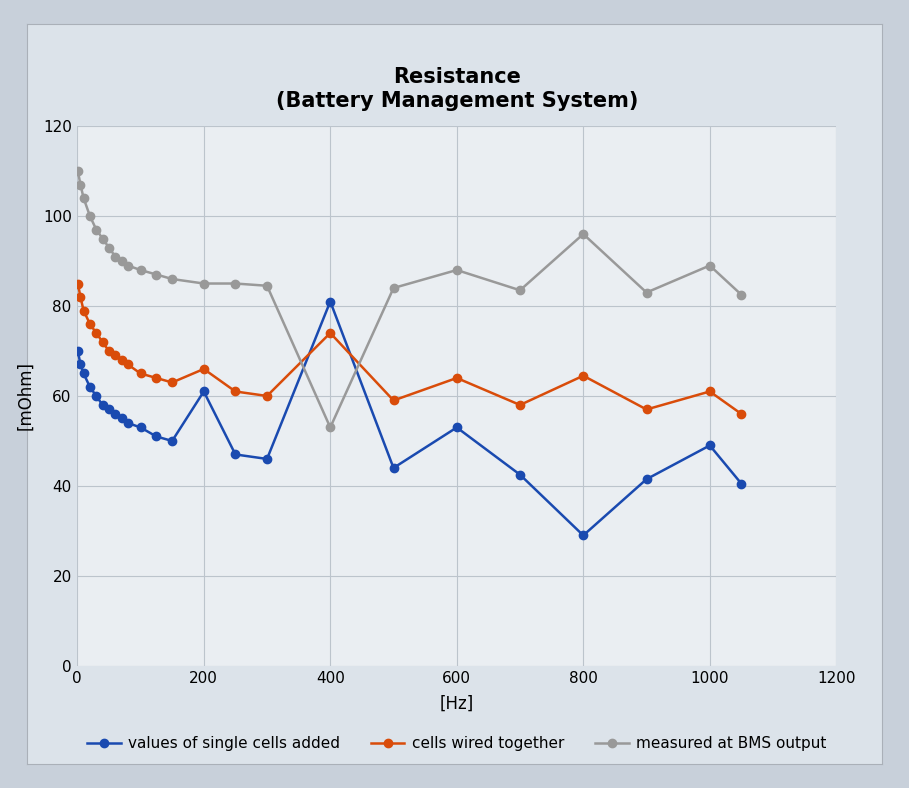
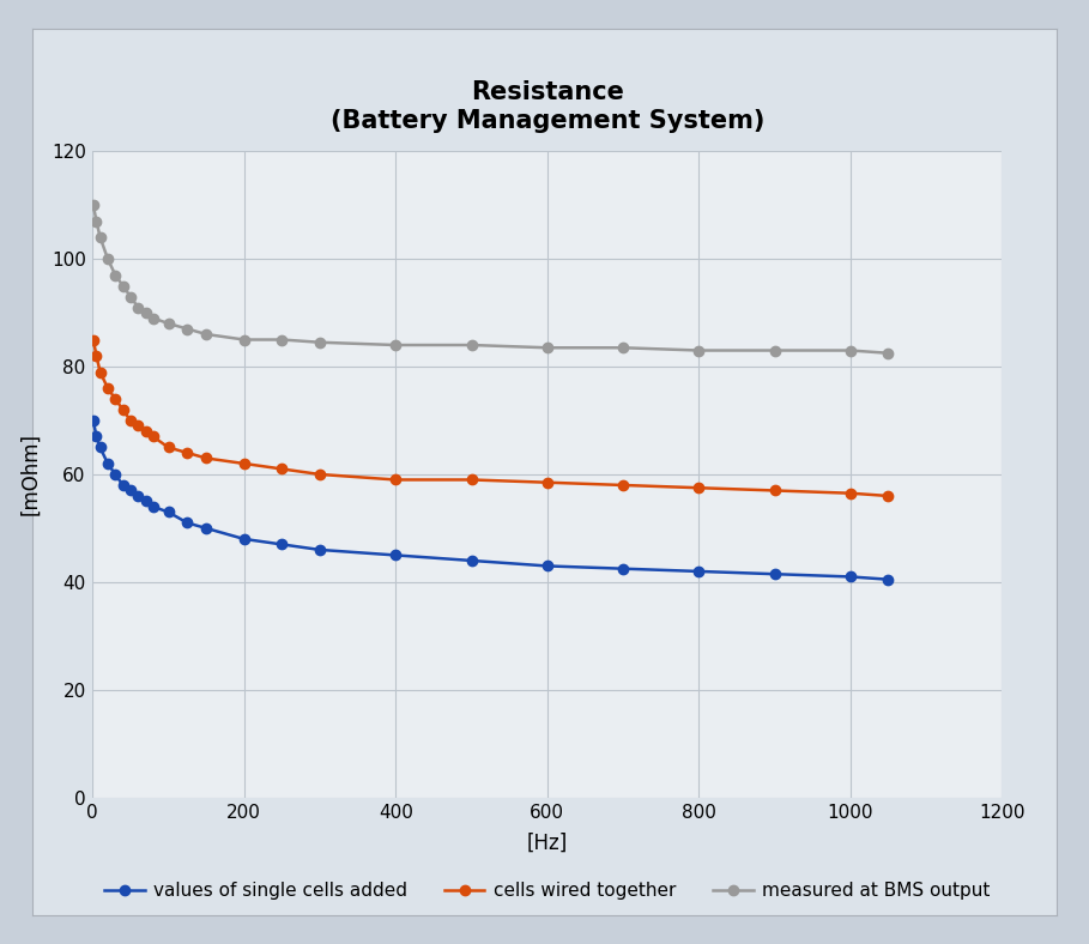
values of single cells added/200: 61.0 -> 48.0
cells wired together/200: 66.0 -> 62.0
values of single cells added/400: 81.0 -> 45.0
cells wired together/400: 74.0 -> 59.0
measured at BMS output/400: 53.0 -> 84.0
values of single cells added/600: 53.0 -> 43.0
cells wired together/600: 64.0 -> 58.5
measured at BMS output/600: 88.0 -> 83.5
values of single cells added/800: 29.0 -> 42.0
cells wired together/800: 64.5 -> 57.5
measured at BMS output/800: 96.0 -> 83.0
values of single cells added/1000: 49.0 -> 41.0
cells wired together/1000: 61.0 -> 56.5
measured at BMS output/1000: 89.0 -> 83.0
